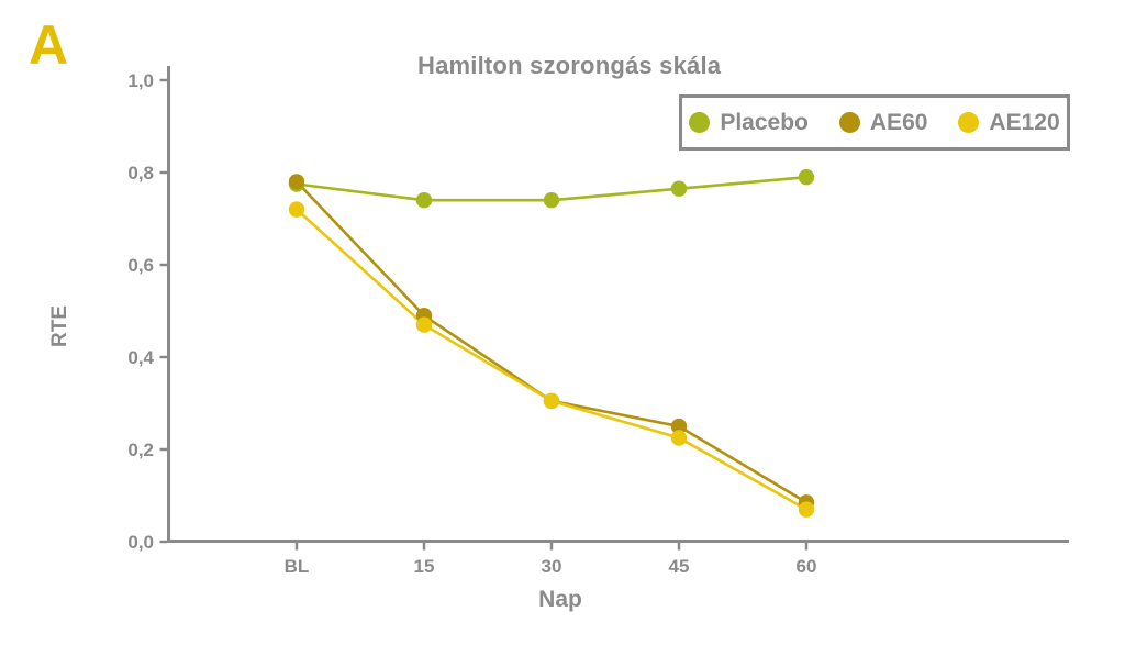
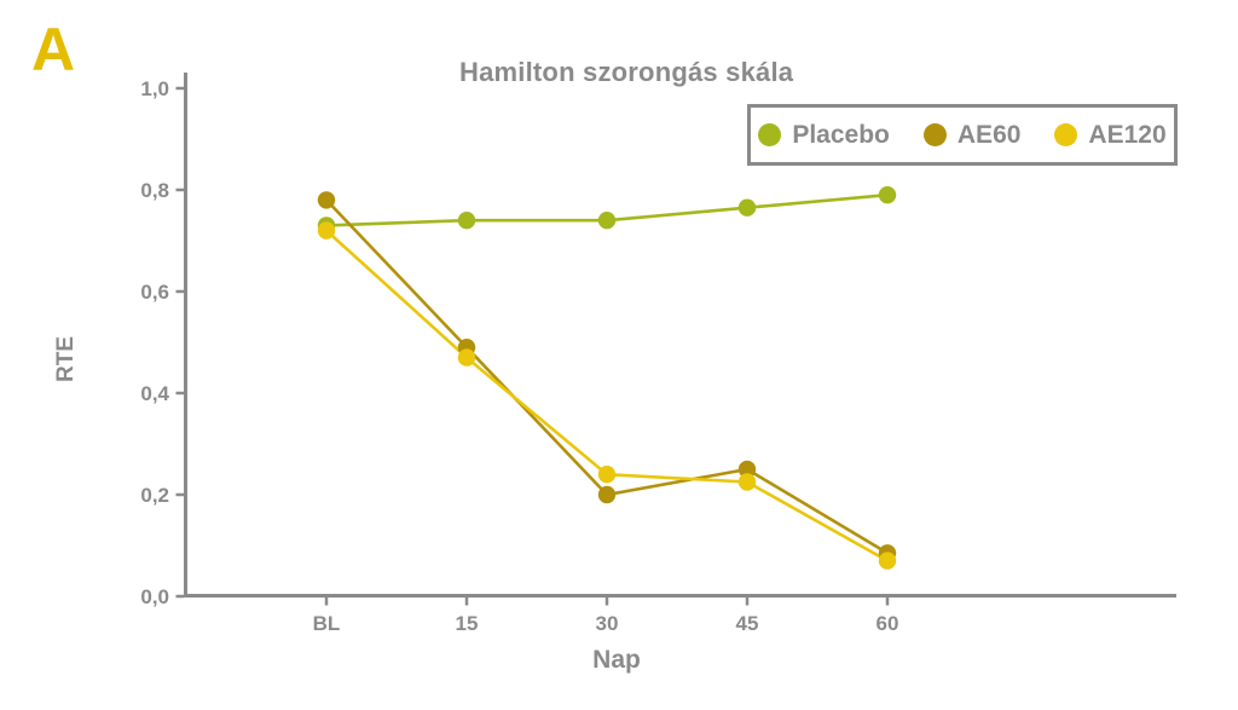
Placebo/BL: 0,78 -> 0,73
AE60/30: 0,30 -> 0,20
AE120/30: 0,30 -> 0,24
